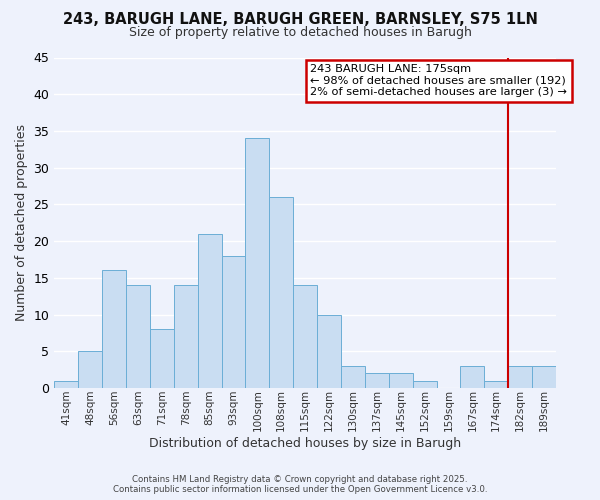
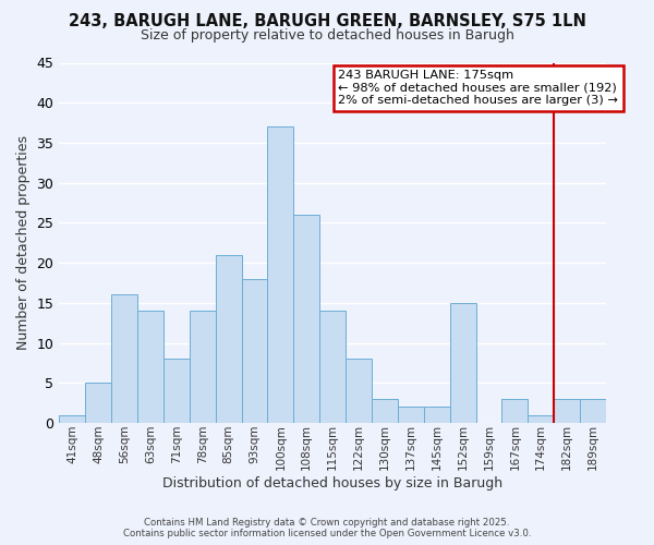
100sqm: 34 -> 37
122sqm: 10 -> 8
152sqm: 1 -> 15
